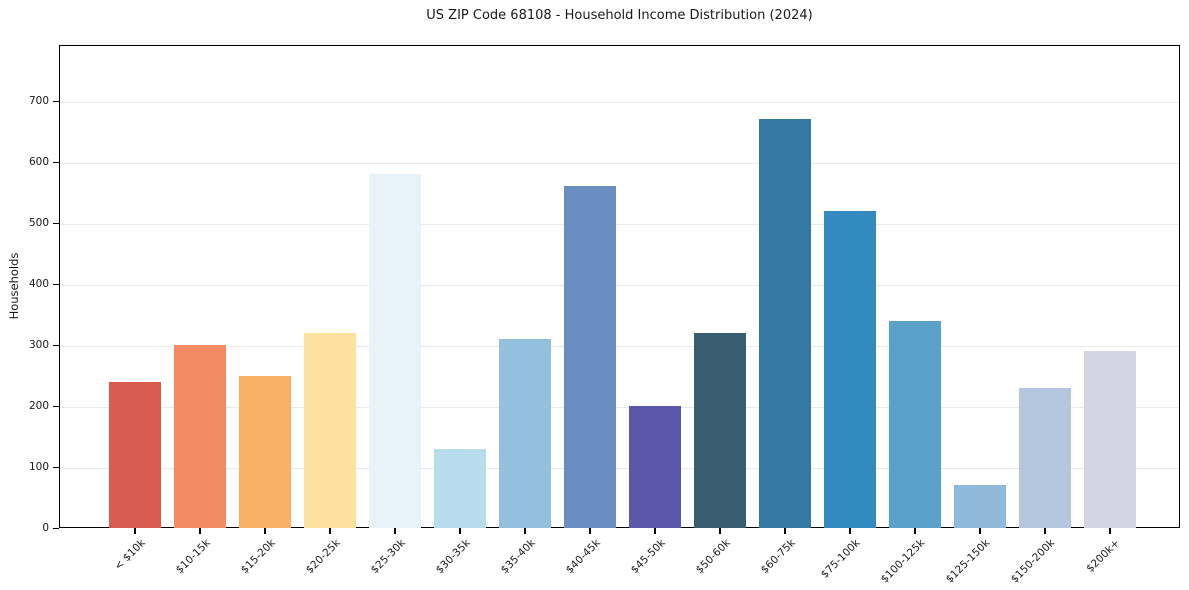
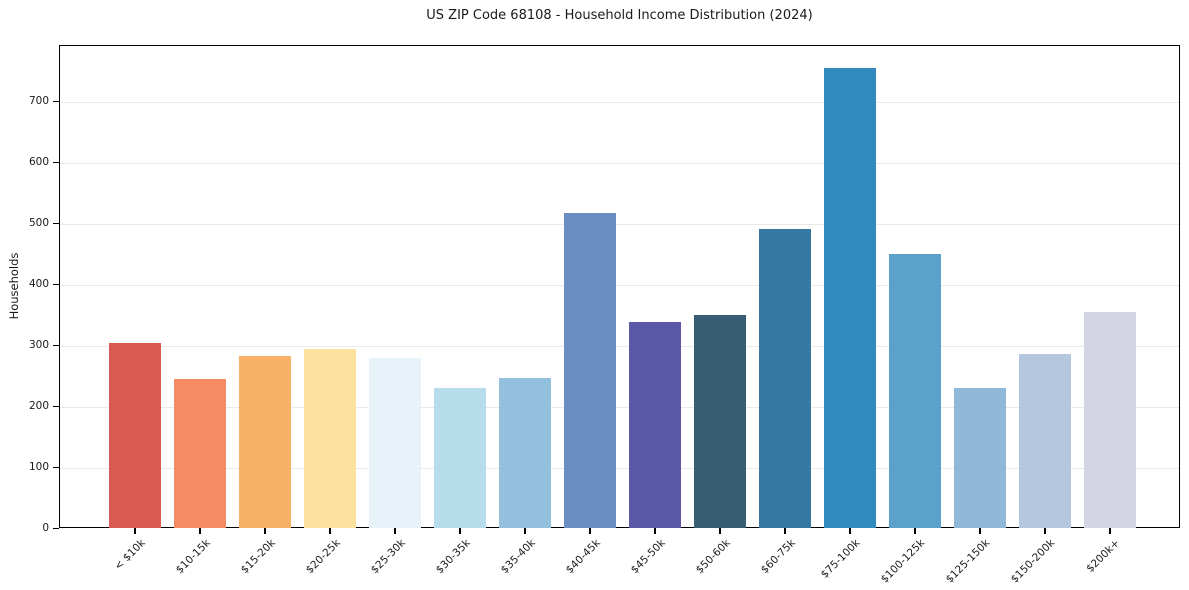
< $10k: 240 -> 300
$10-15k: 300 -> 240
$15-20k: 250 -> 280
$20-25k: 320 -> 290
$25-30k: 580 -> 280
$30-35k: 130 -> 230
$35-40k: 310 -> 250
$40-45k: 560 -> 520
$45-50k: 200 -> 340
$50-60k: 320 -> 350
$60-75k: 670 -> 490
$75-100k: 520 -> 760
$100-125k: 340 -> 450
$125-150k: 70 -> 230
$150-200k: 230 -> 280
$200k+: 290 -> 360
